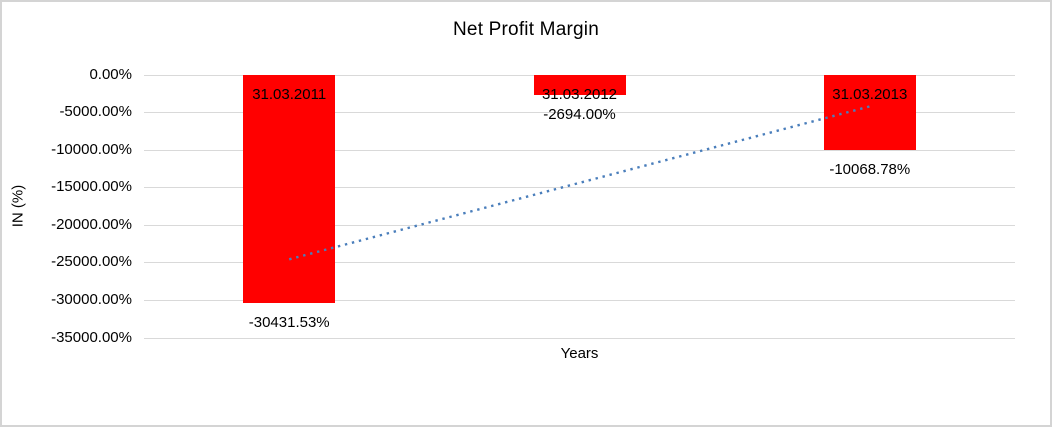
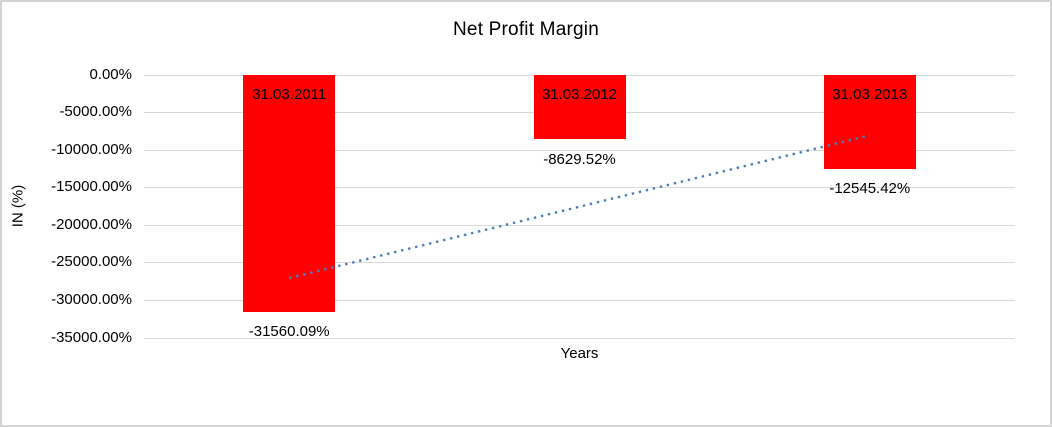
31.03.2011: -30431.53% -> -31560.09%
31.03.2012: -2694.00% -> -8629.52%
31.03.2013: -10068.78% -> -12545.42%
